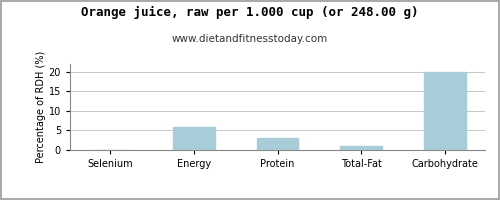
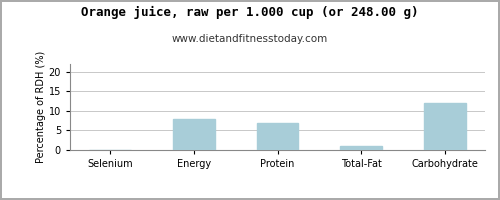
Energy: 6 -> 8
Protein: 3 -> 7
Carbohydrate: 20 -> 12
